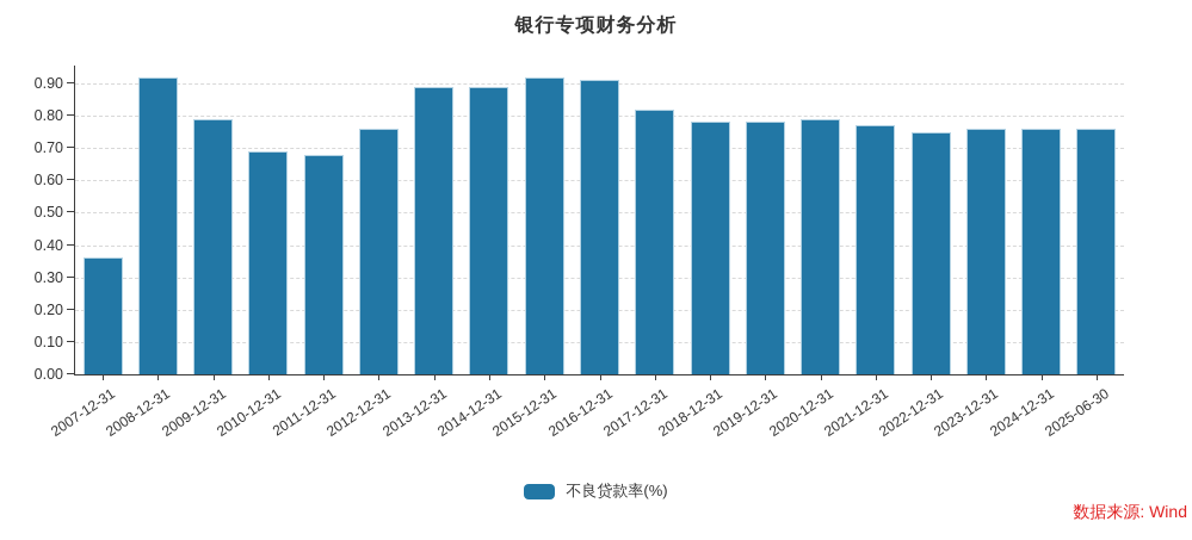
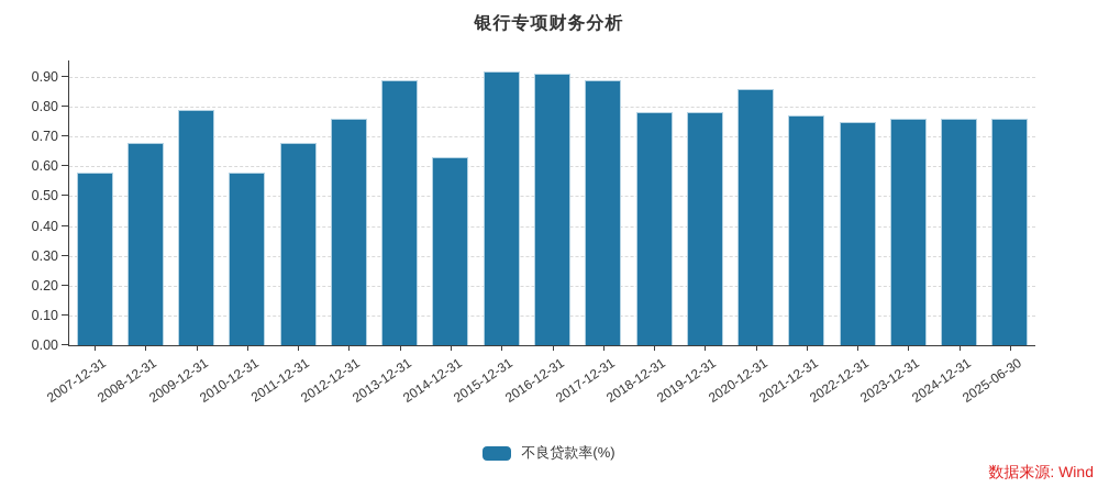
2007-12-31: 0.36 -> 0.58
2008-12-31: 0.92 -> 0.68
2010-12-31: 0.69 -> 0.58
2014-12-31: 0.89 -> 0.63
2017-12-31: 0.82 -> 0.89
2020-12-31: 0.79 -> 0.86
